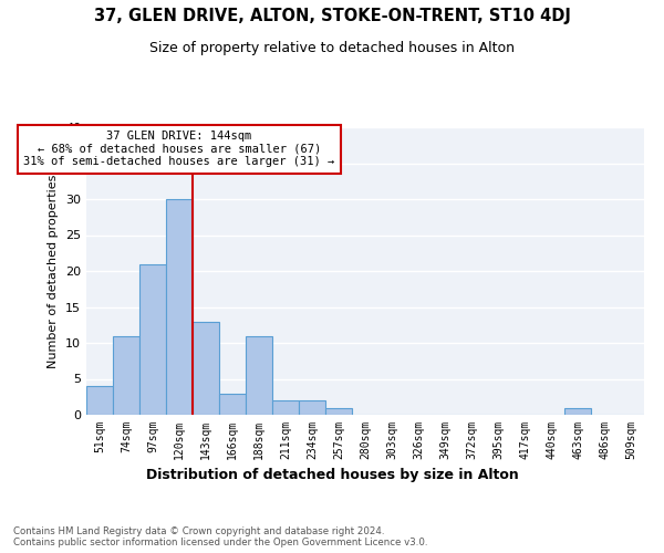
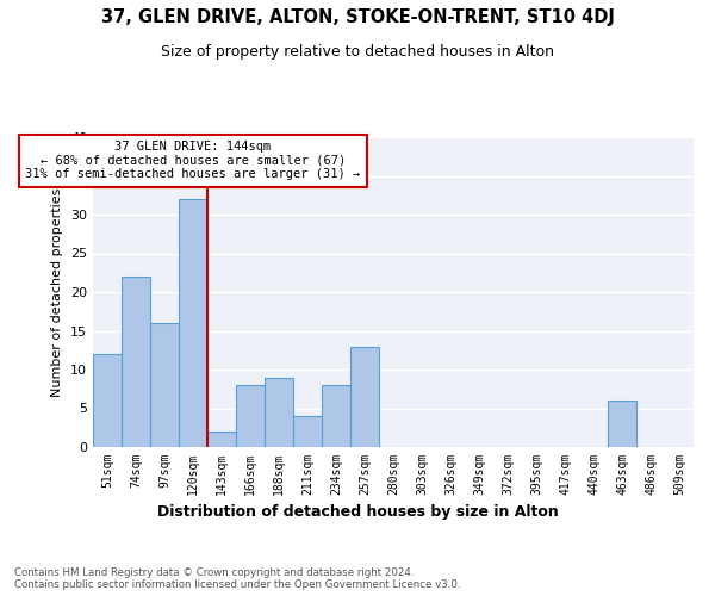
51sqm: 4 -> 12
74sqm: 11 -> 22
97sqm: 21 -> 16
120sqm: 30 -> 32
143sqm: 13 -> 2
166sqm: 3 -> 8
188sqm: 11 -> 9
211sqm: 2 -> 4
234sqm: 2 -> 8
257sqm: 1 -> 13
463sqm: 1 -> 6
